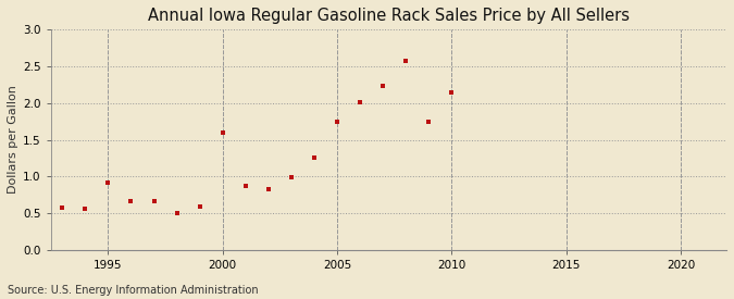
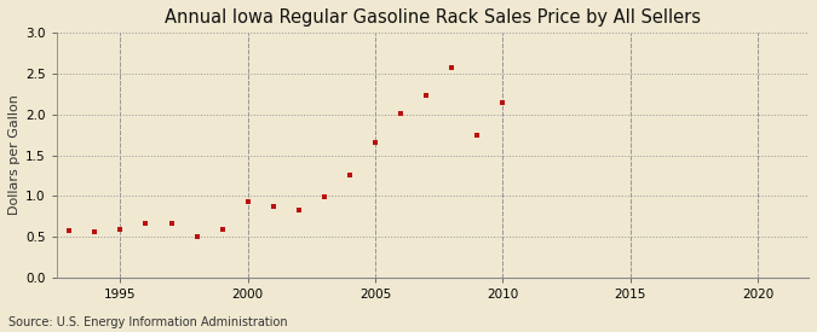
1995: 0.92 -> 0.58
2000: 1.60 -> 0.93
2005: 1.74 -> 1.65
